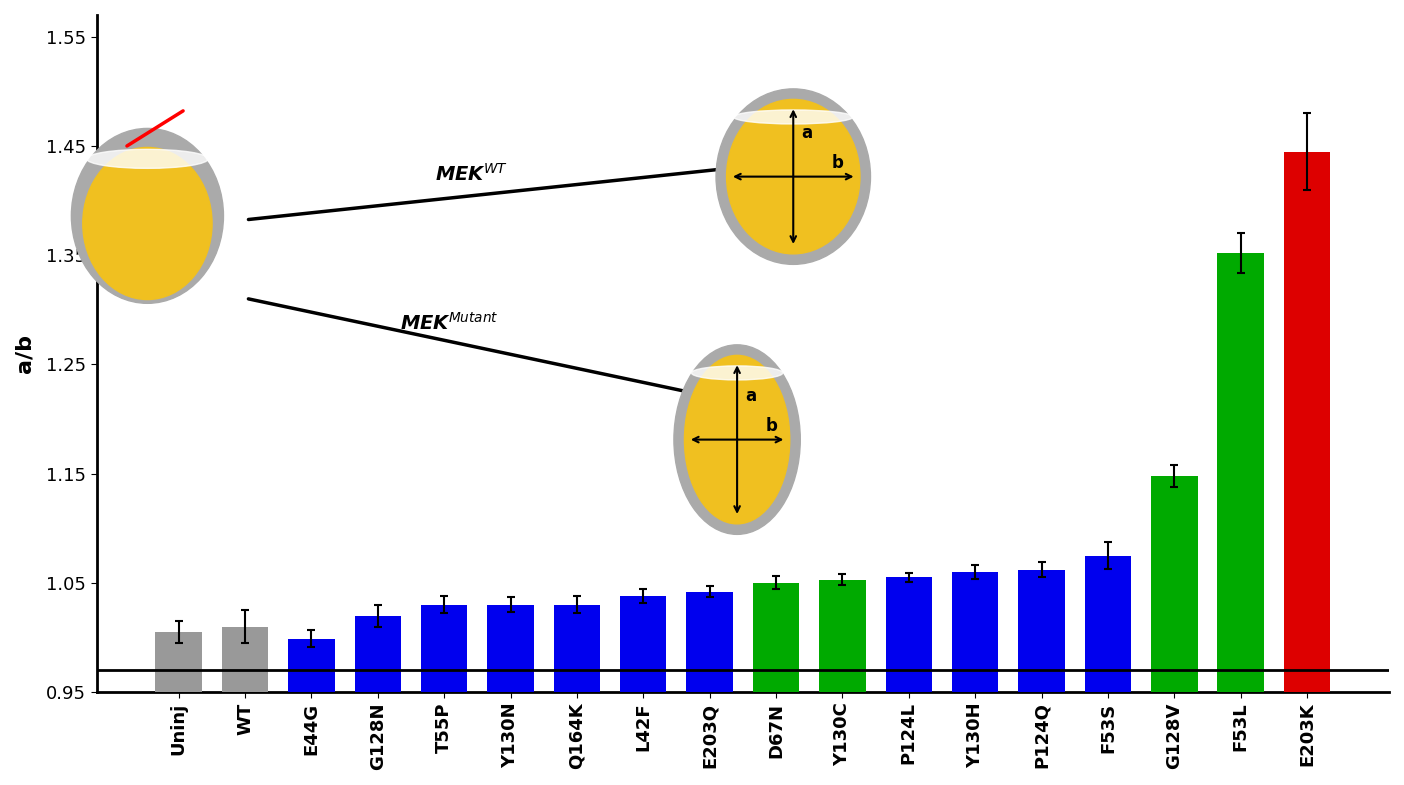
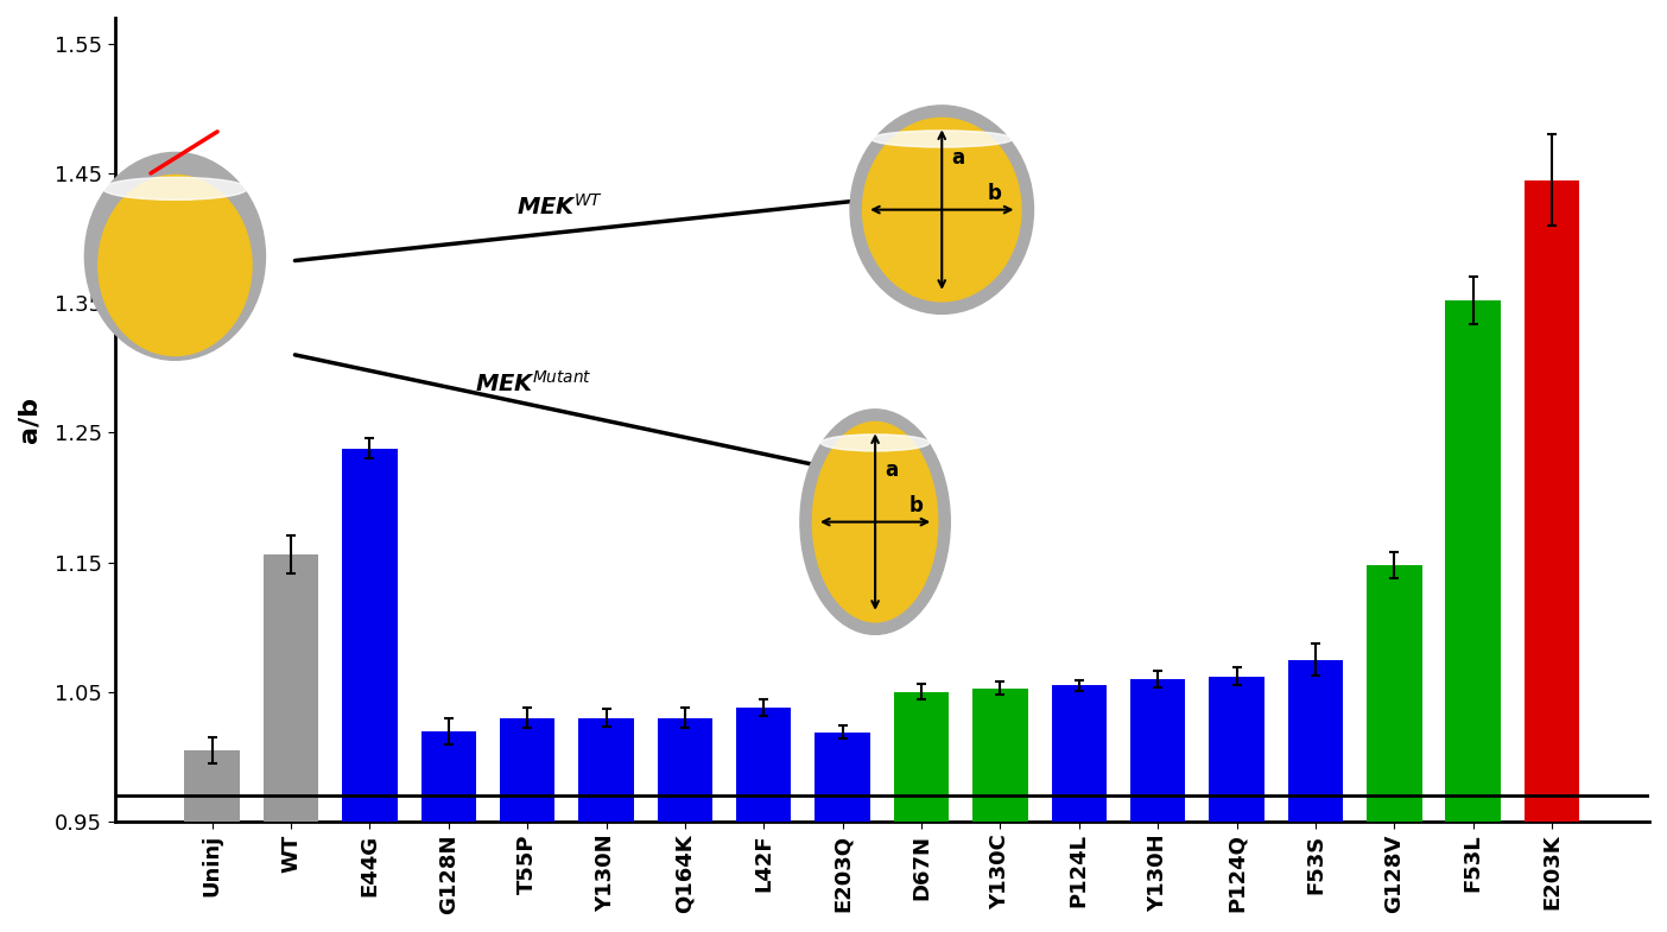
WT: 1.010 -> 1.156
E44G: 0.999 -> 1.238
E203Q: 1.042 -> 1.019
